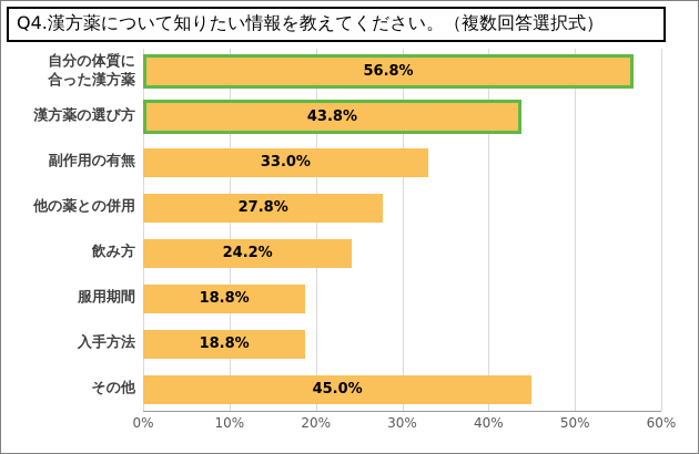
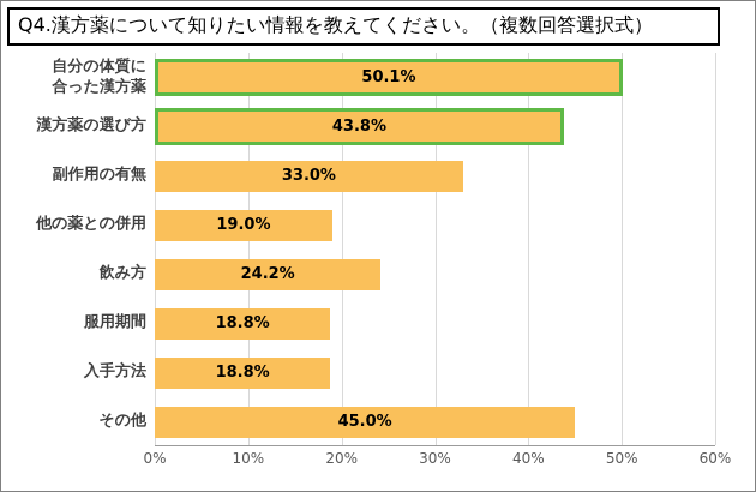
自分の体質に 合った漢方薬: 56.8% -> 50.1%
他の薬との併用: 27.8% -> 19.0%
